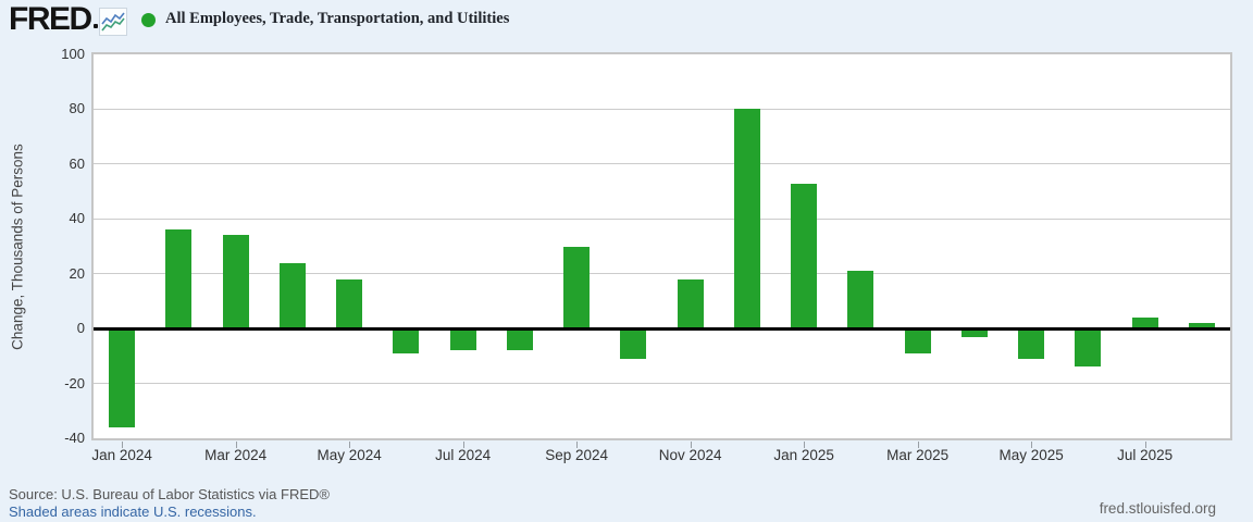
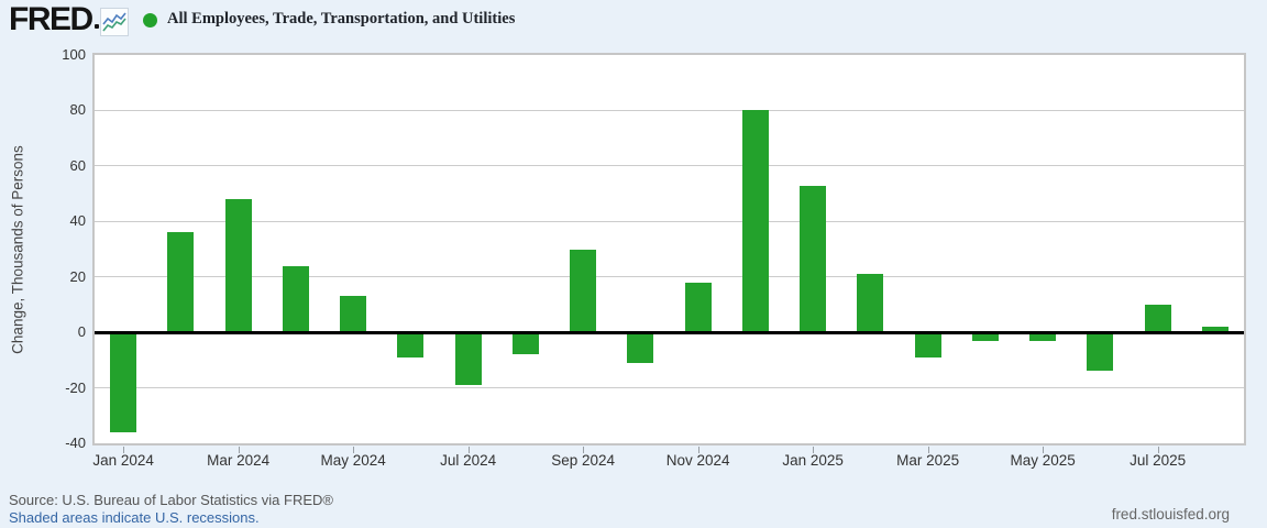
Mar 2024: 34 -> 48
May 2024: 18 -> 13
Jul 2024: -8 -> -19
May 2025: -11 -> -3
Jul 2025: 4 -> 10
